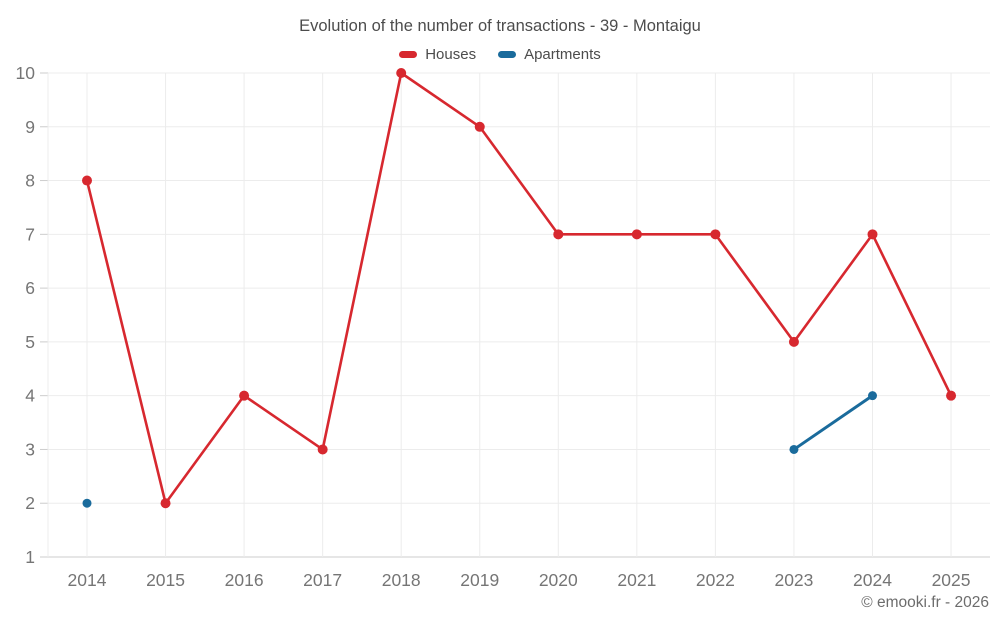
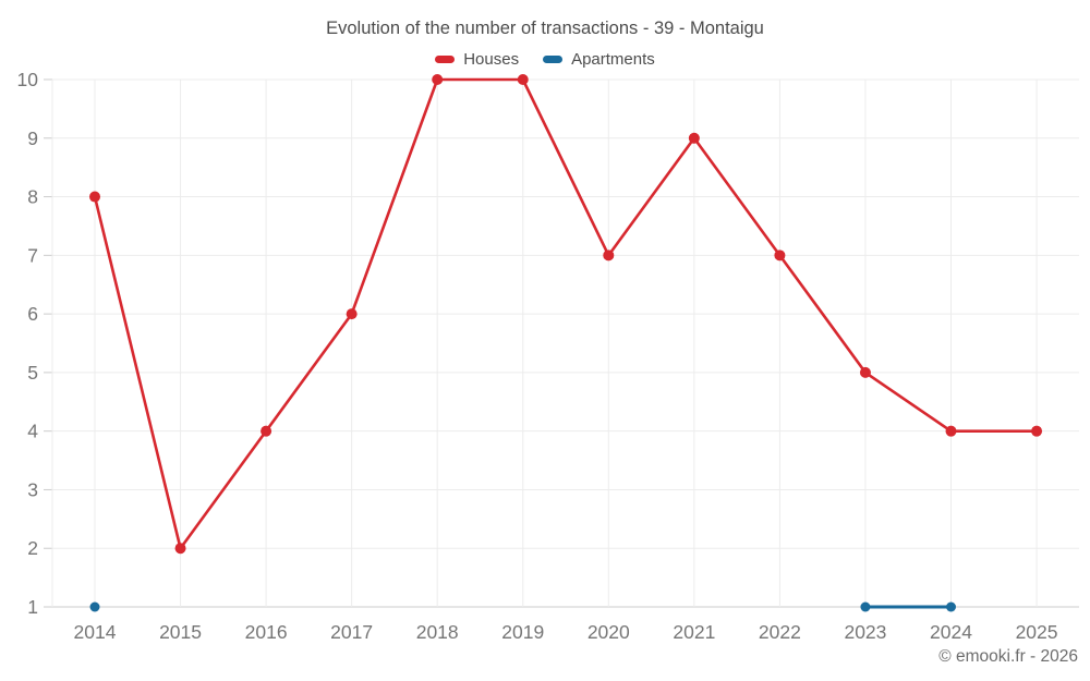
Apartments/2014: 2 -> 1
Houses/2017: 3 -> 6
Houses/2019: 9 -> 10
Houses/2021: 7 -> 9
Apartments/2023: 3 -> 1
Houses/2024: 7 -> 4
Apartments/2024: 4 -> 1
